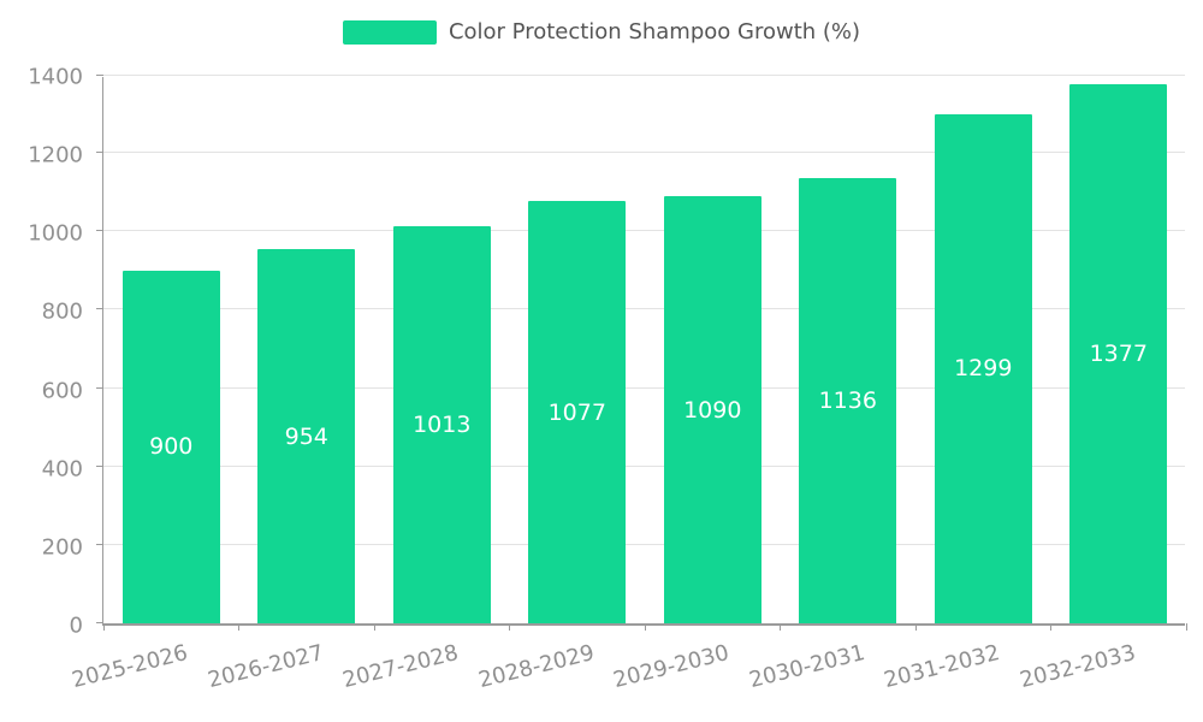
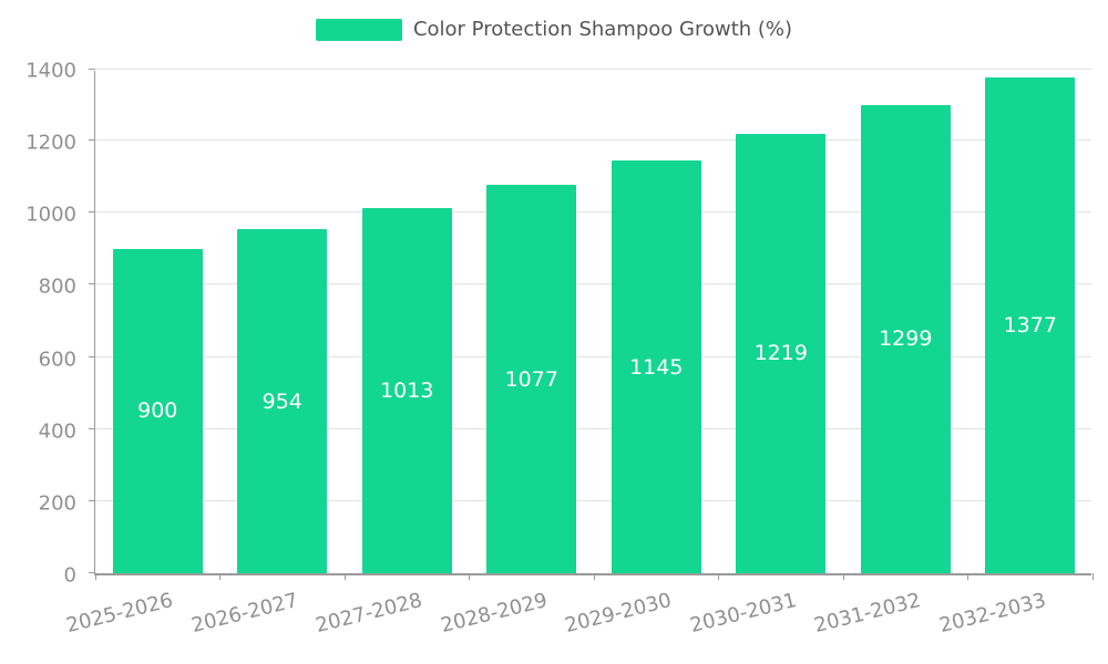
2029-2030: 1090 -> 1145
2030-2031: 1136 -> 1219
